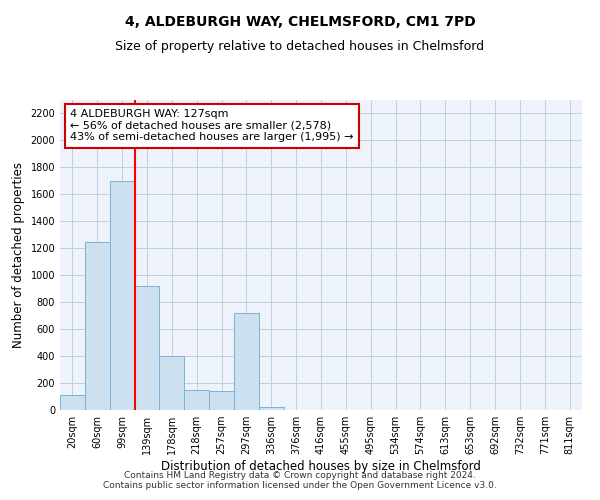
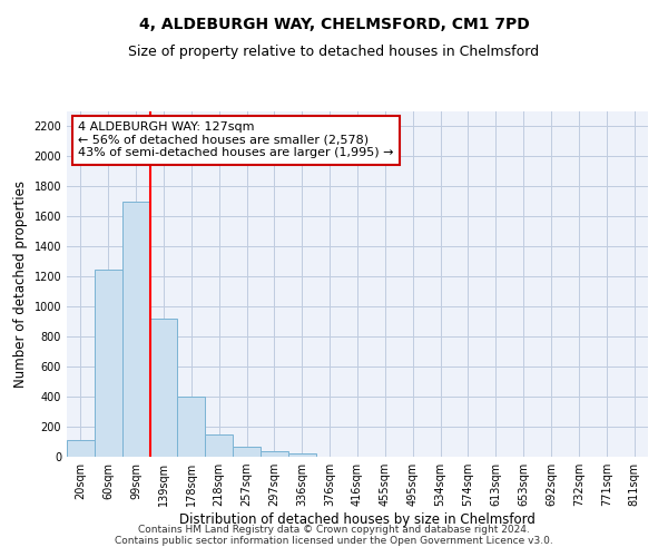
257sqm: 140 -> 60
297sqm: 720 -> 40
